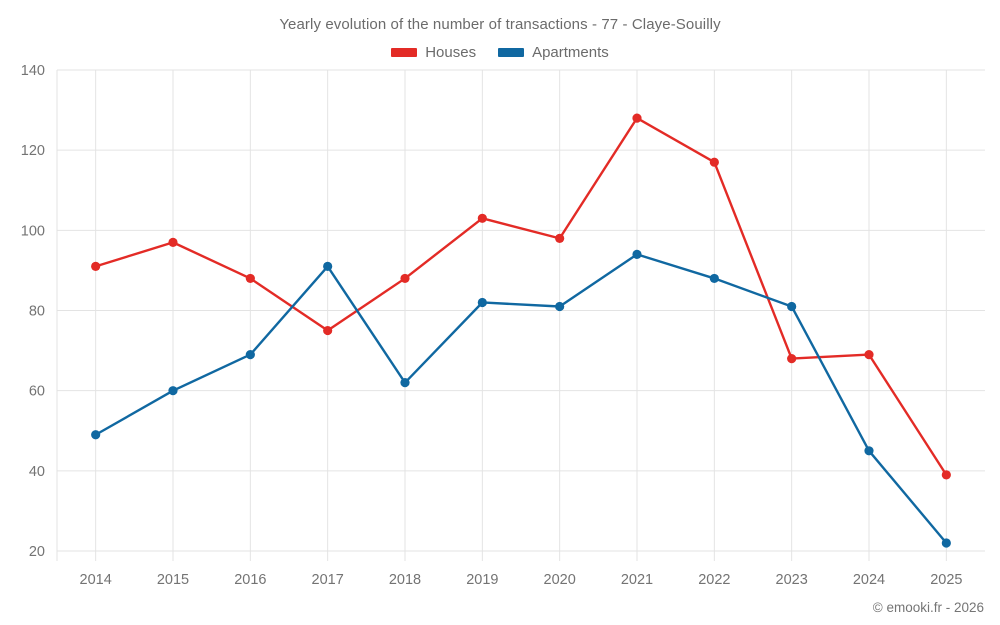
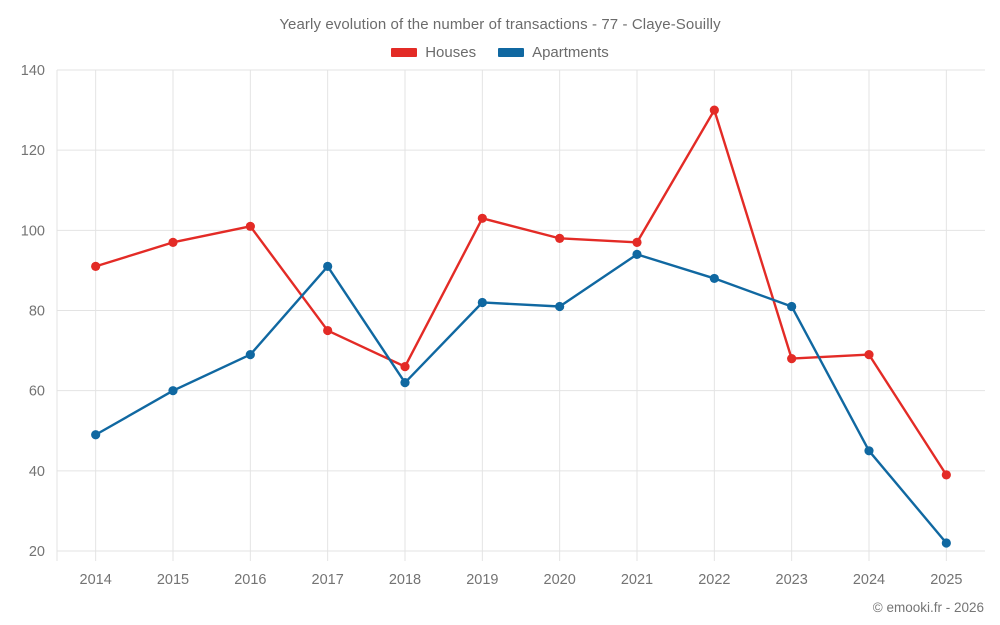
Houses/2016: 88 -> 101
Houses/2018: 88 -> 66
Houses/2021: 128 -> 97
Houses/2022: 117 -> 130
